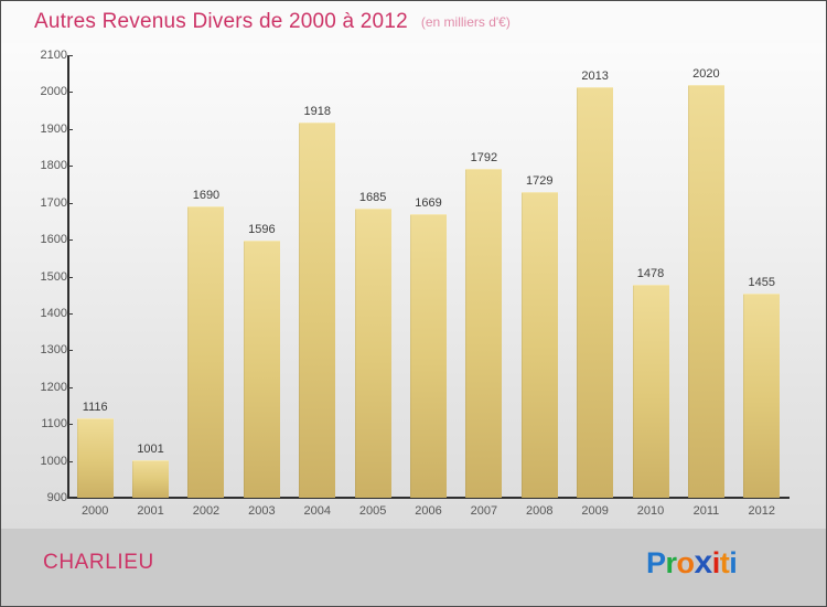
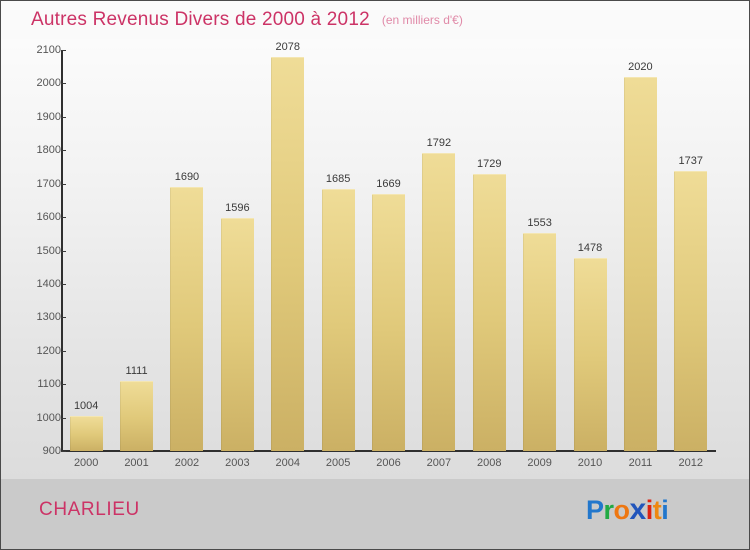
2000: 1116 -> 1004
2001: 1001 -> 1111
2004: 1918 -> 2078
2009: 2013 -> 1553
2012: 1455 -> 1737
